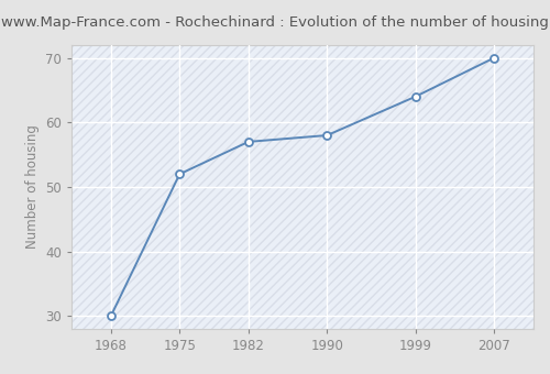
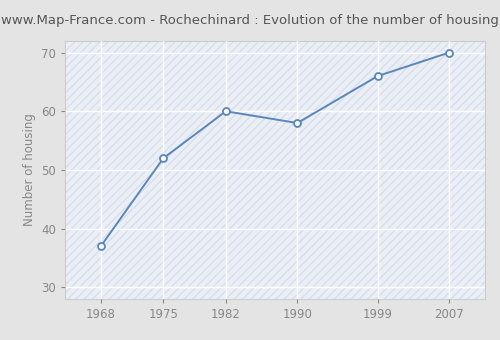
1968: 30 -> 37
1982: 57 -> 60
1999: 64 -> 66
